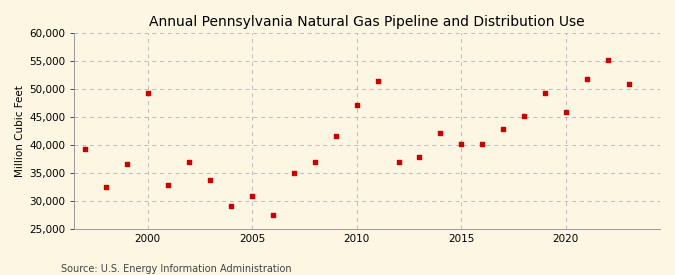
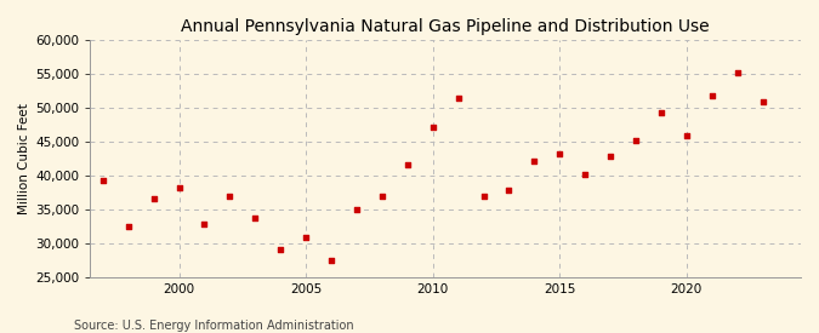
2000: 49,200 -> 38,200
2015: 40,200 -> 43,200
